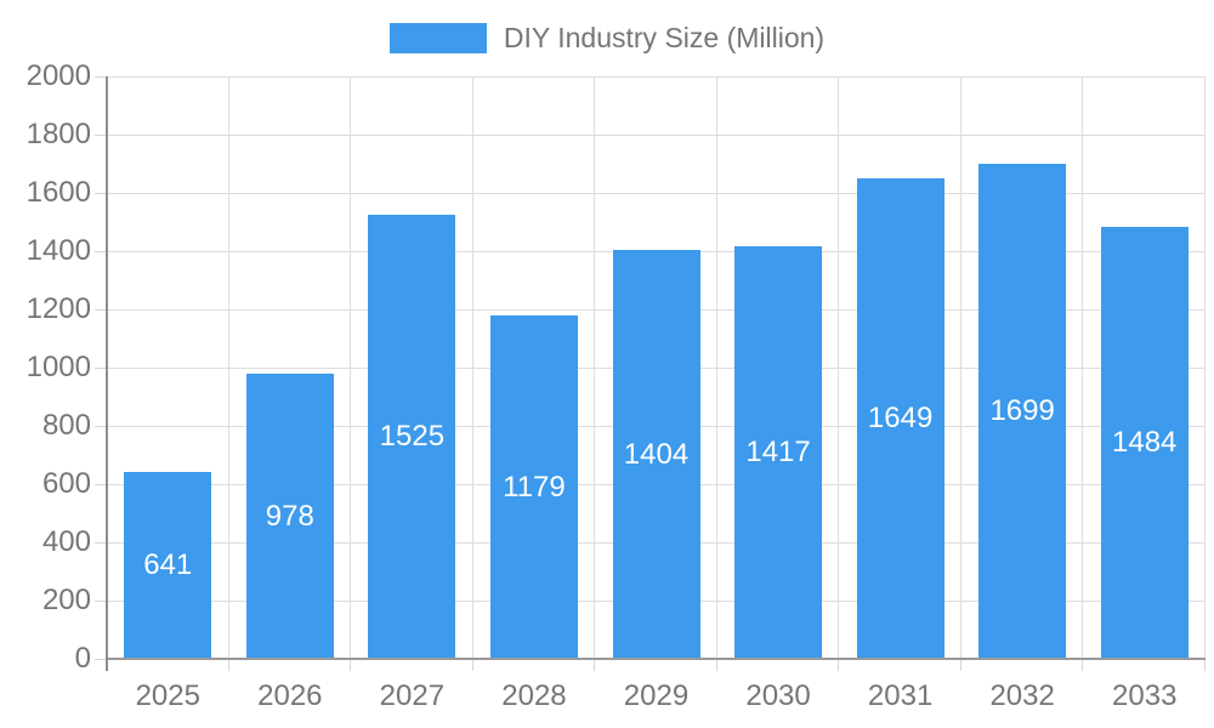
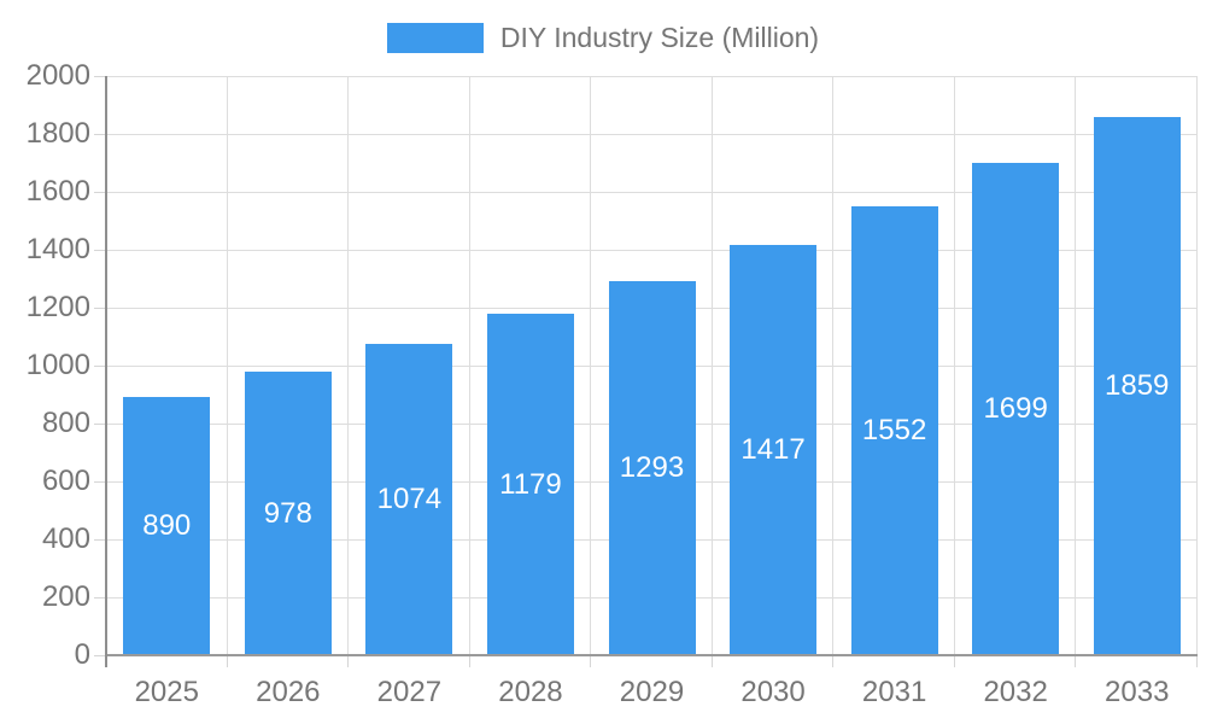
2025: 641 -> 890
2027: 1525 -> 1074
2029: 1404 -> 1293
2031: 1649 -> 1552
2033: 1484 -> 1859
